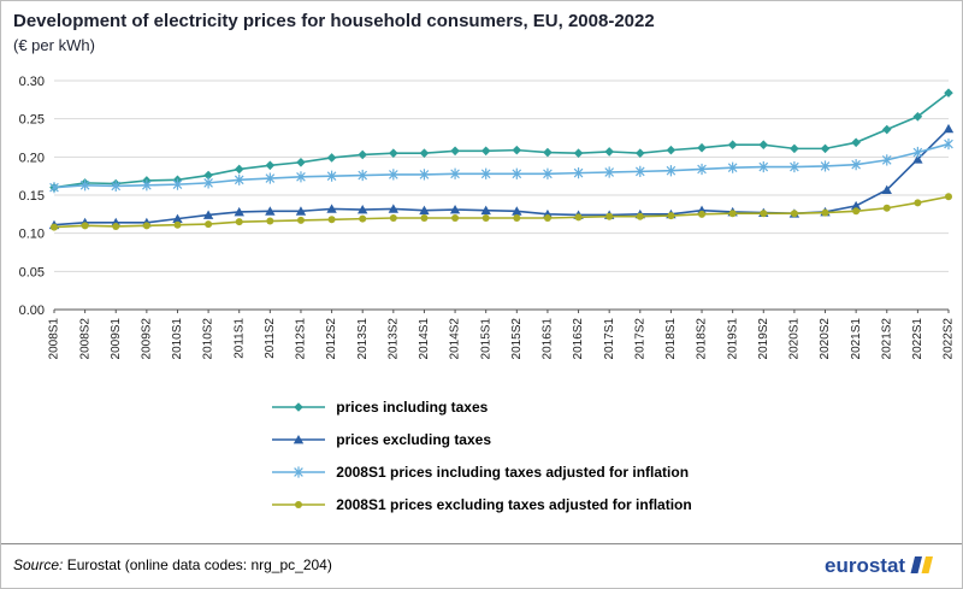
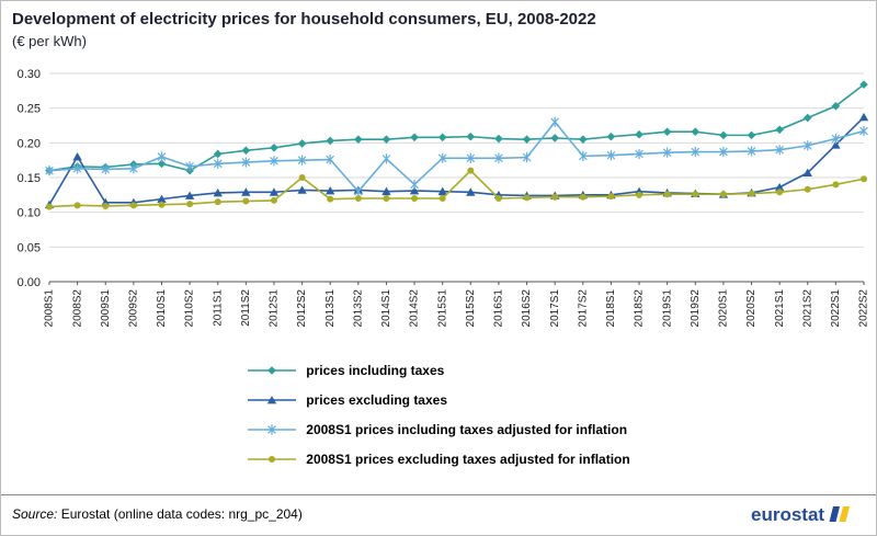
prices excluding taxes/2008S2: 0.11 -> 0.18
2008S1 prices including taxes adjusted for inflation/2010S1: 0.16 -> 0.18
prices including taxes/2010S2: 0.18 -> 0.16
2008S1 prices excluding taxes adjusted for inflation/2012S2: 0.12 -> 0.15
2008S1 prices including taxes adjusted for inflation/2013S2: 0.18 -> 0.13
2008S1 prices including taxes adjusted for inflation/2014S2: 0.18 -> 0.14
2008S1 prices excluding taxes adjusted for inflation/2015S2: 0.12 -> 0.16
2008S1 prices including taxes adjusted for inflation/2017S1: 0.18 -> 0.23
